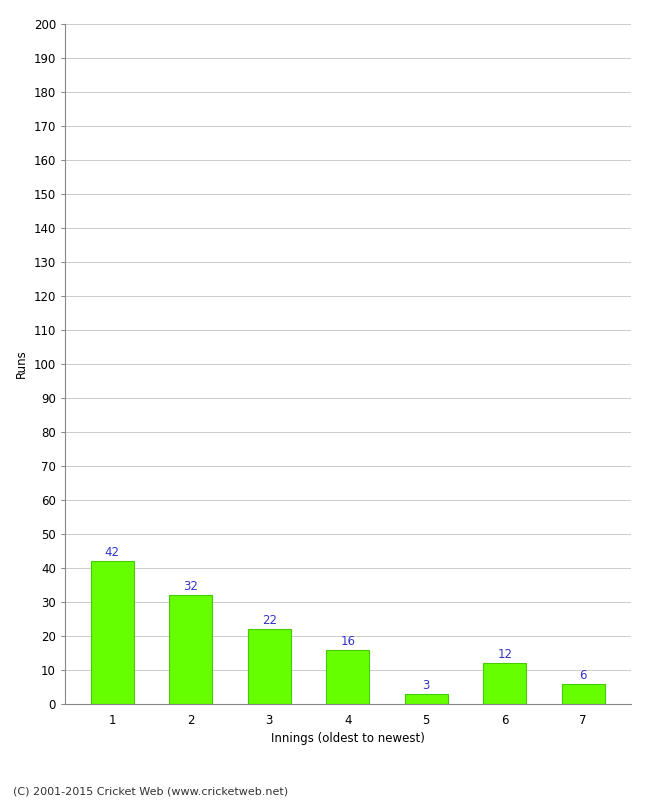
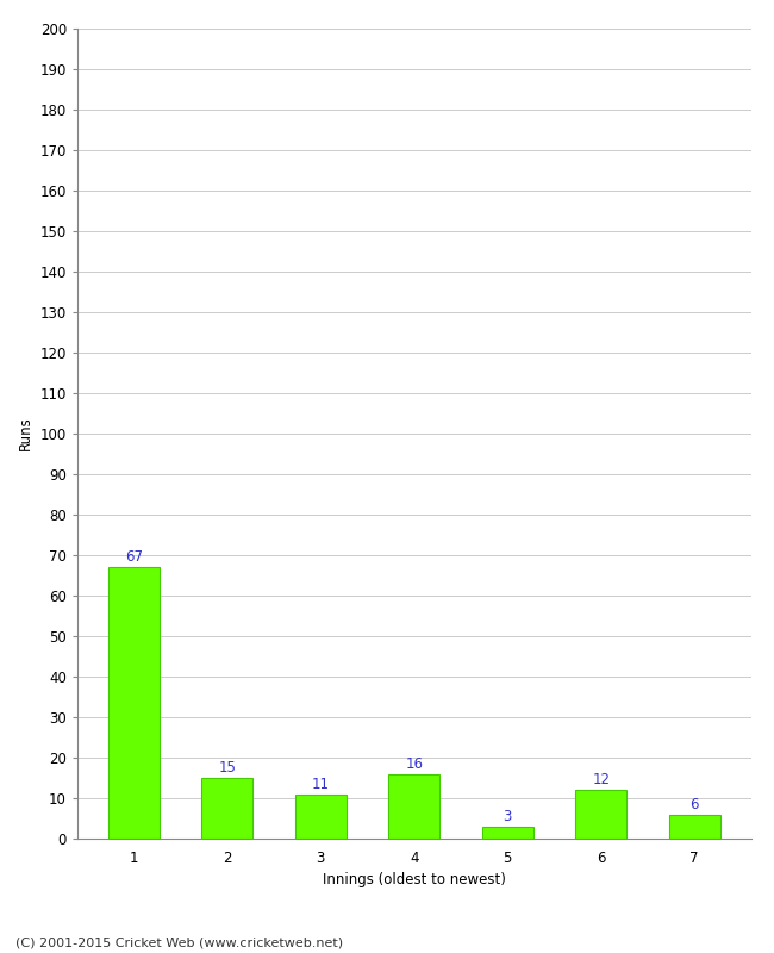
1: 42 -> 67
2: 32 -> 15
3: 22 -> 11
